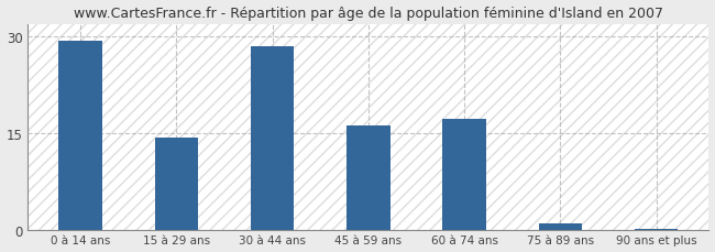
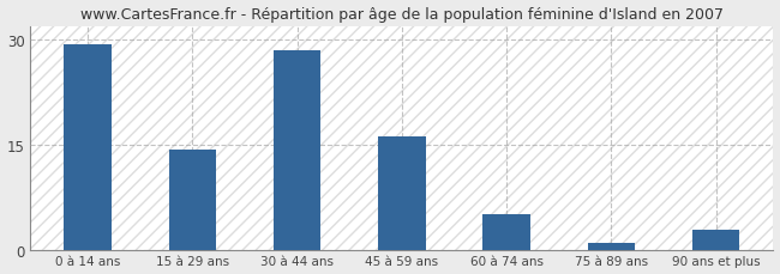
60 à 74 ans: 17.2 -> 5.0
90 ans et plus: 0.1 -> 2.8
